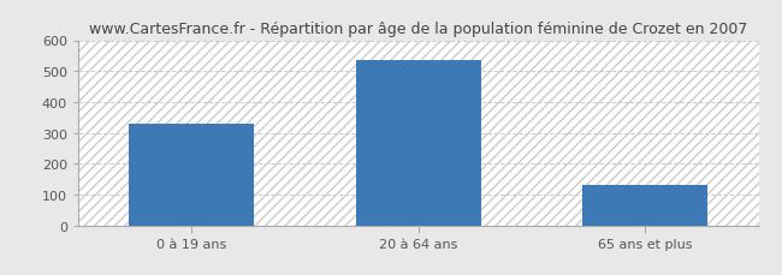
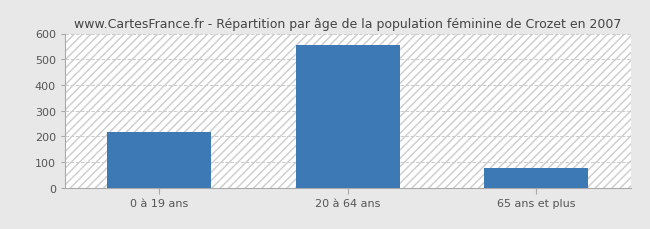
0 à 19 ans: 330 -> 218
20 à 64 ans: 535 -> 556
65 ans et plus: 130 -> 76
